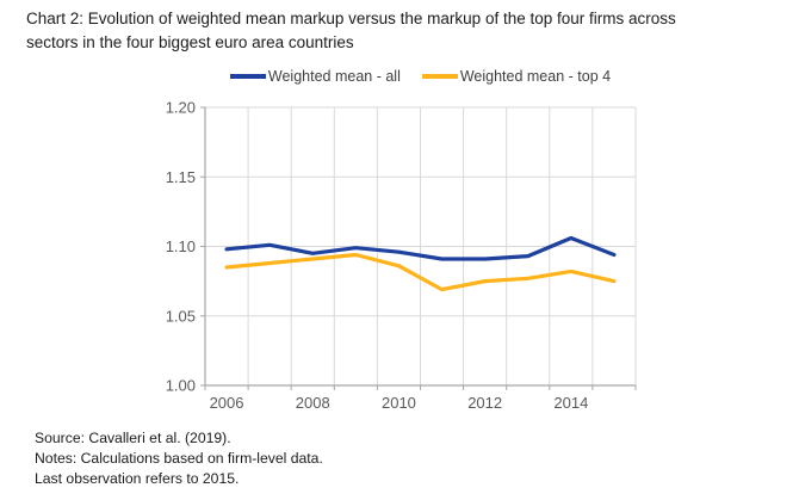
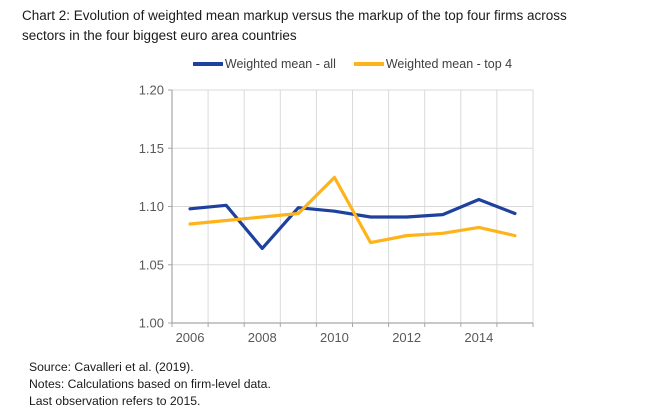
Weighted mean - all/2008: 1.095 -> 1.064
Weighted mean - top 4/2010: 1.086 -> 1.125
